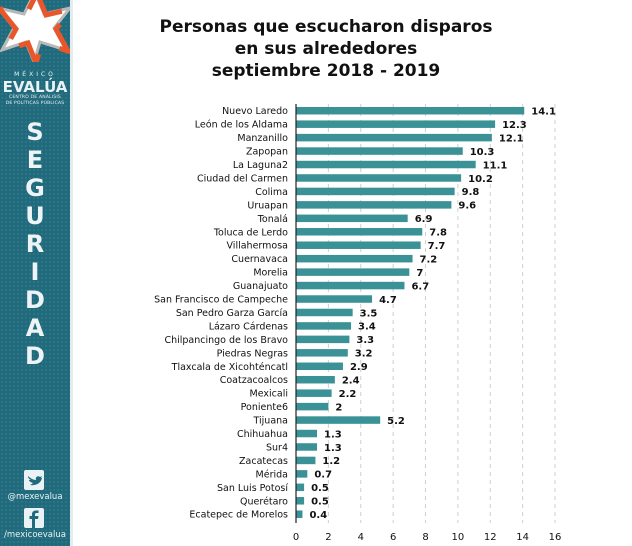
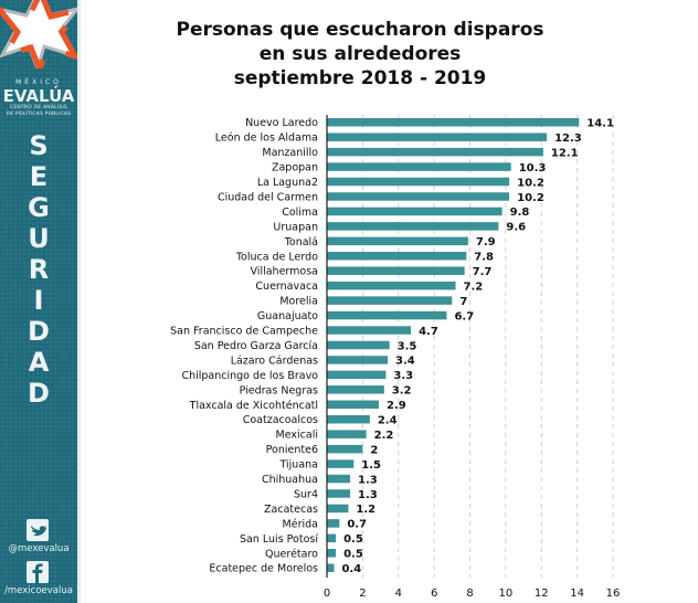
La Laguna2: 11.1 -> 10.2
Tonalá: 6.9 -> 7.9
Tijuana: 5.2 -> 1.5
